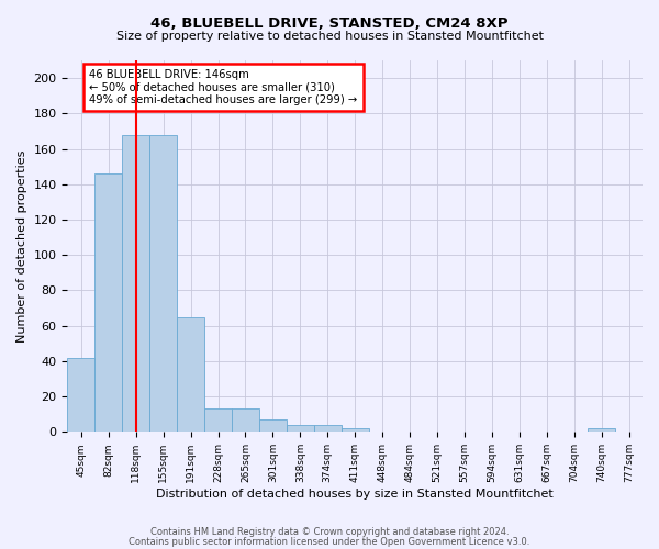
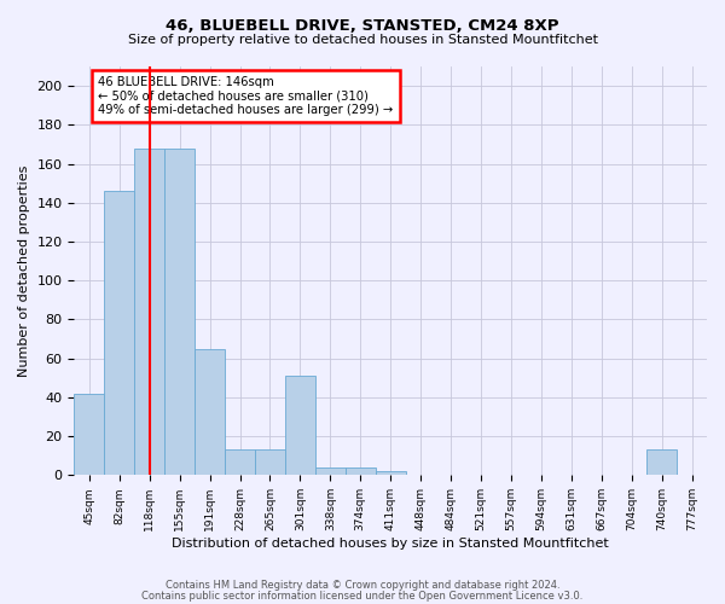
301sqm: 7 -> 51
740sqm: 2 -> 13
